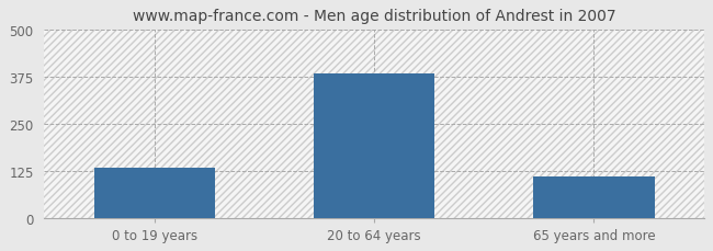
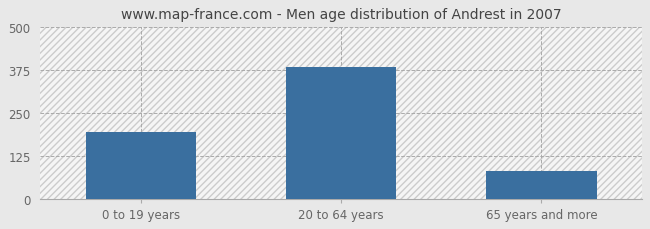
0 to 19 years: 133 -> 195
65 years and more: 108 -> 80
